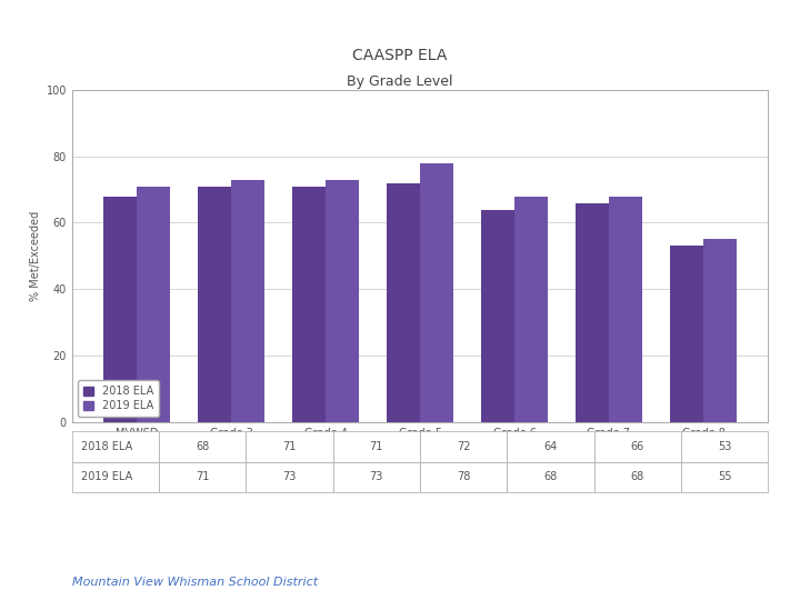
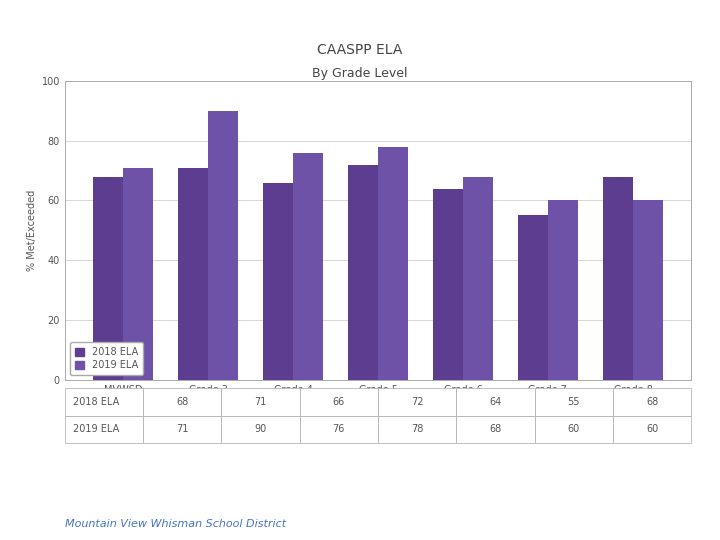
2019 ELA/Grade 3: 73 -> 90
2018 ELA/Grade 4: 71 -> 66
2019 ELA/Grade 4: 73 -> 76
2018 ELA/Grade 7: 66 -> 55
2019 ELA/Grade 7: 68 -> 60
2018 ELA/Grade 8: 53 -> 68
2019 ELA/Grade 8: 55 -> 60
